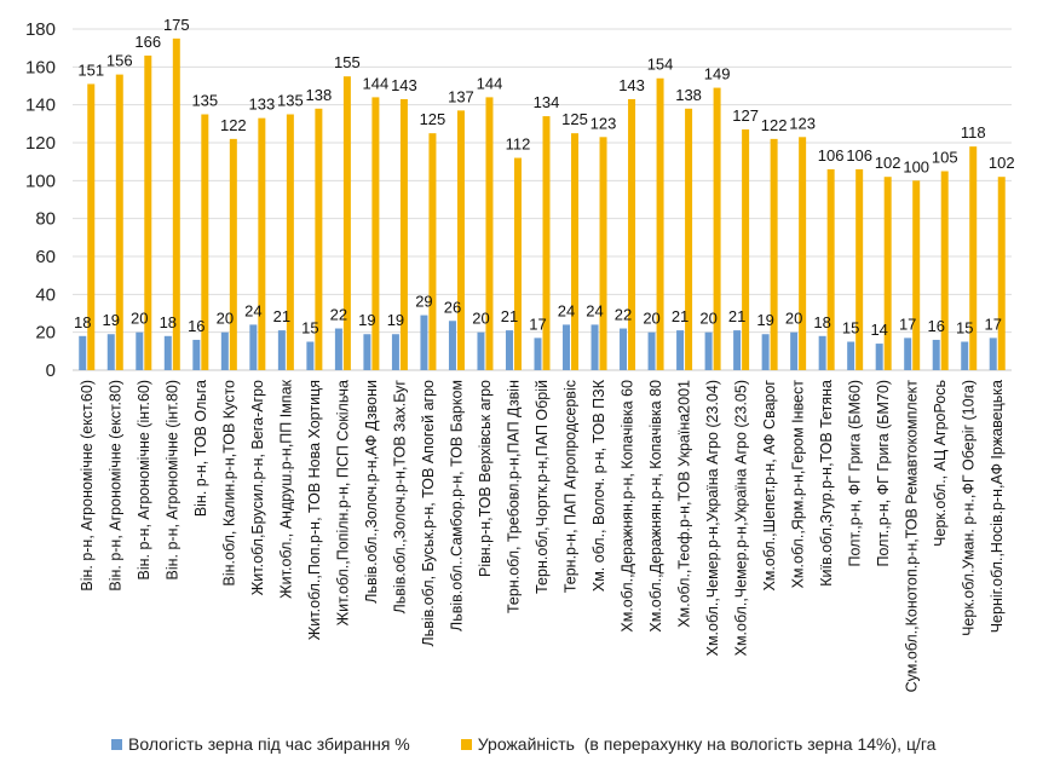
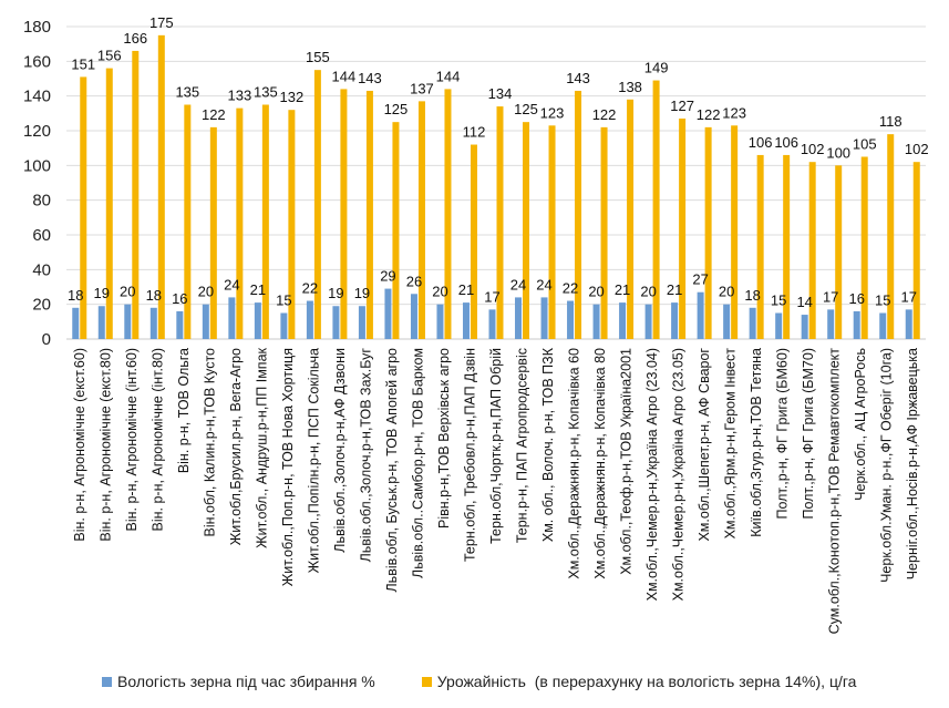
Урожайність (в перерахунку на вологість зерна 14%), ц/га/Жит.обл.,Поп.р-н, ТОВ Нова Хортиця: 138 -> 132
Урожайність (в перерахунку на вологість зерна 14%), ц/га/Хм.обл.,Деражнян.р-н, Копачівка 80: 154 -> 122
Вологість зерна під час збирання %/Хм.обл.,Шепет.р-н, АФ Сварог: 19 -> 27
